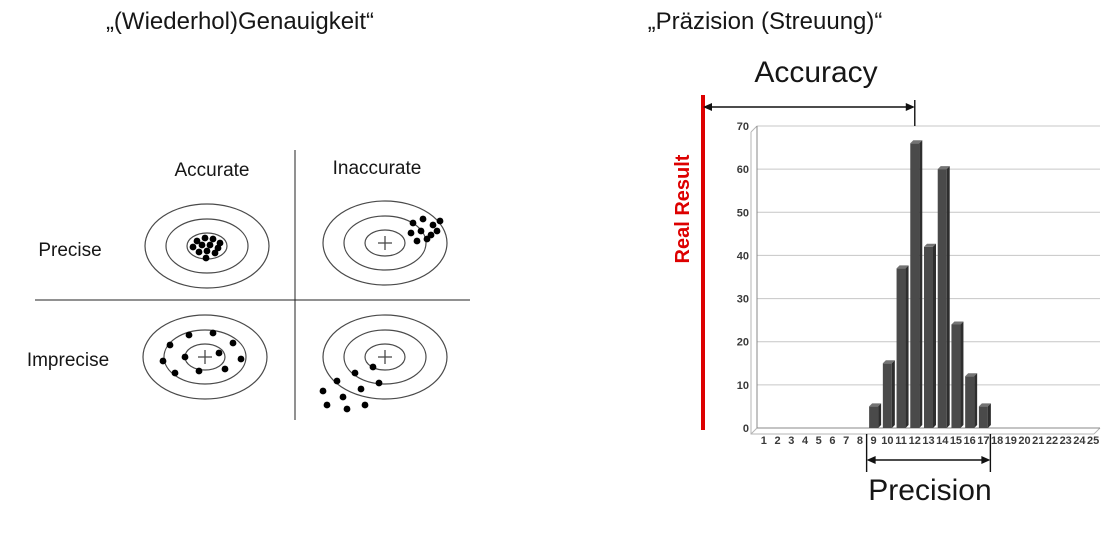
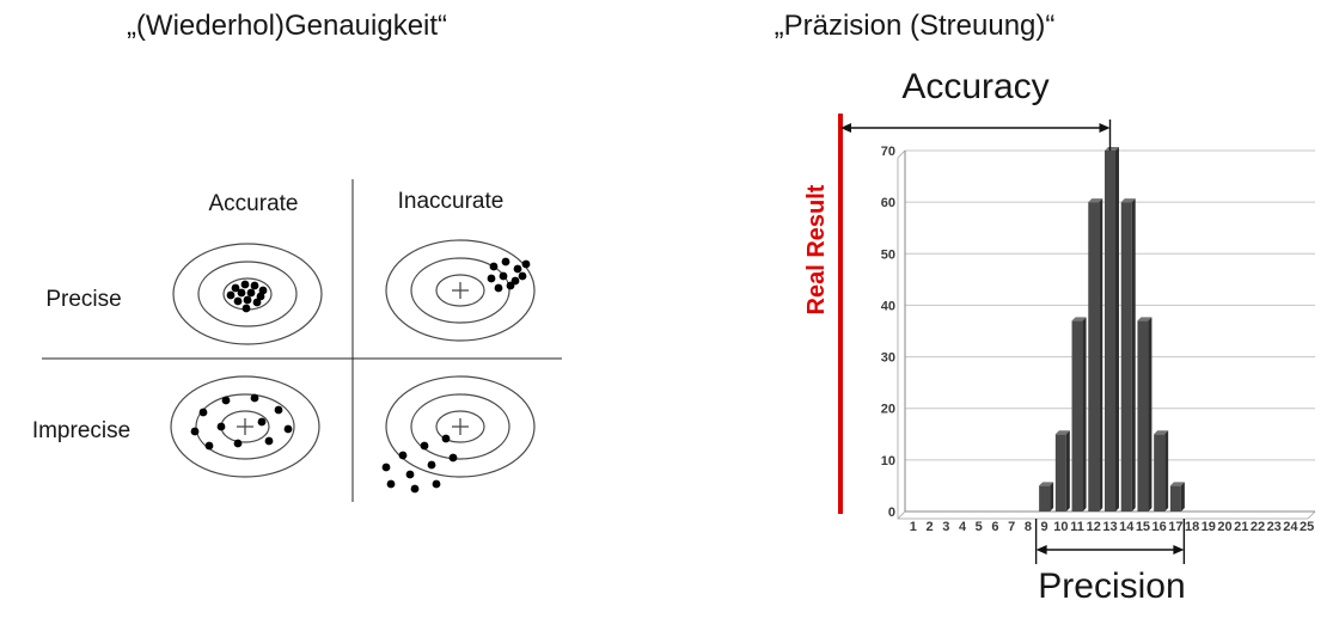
12: 66 -> 60
13: 42 -> 70
15: 24 -> 37
16: 12 -> 15
